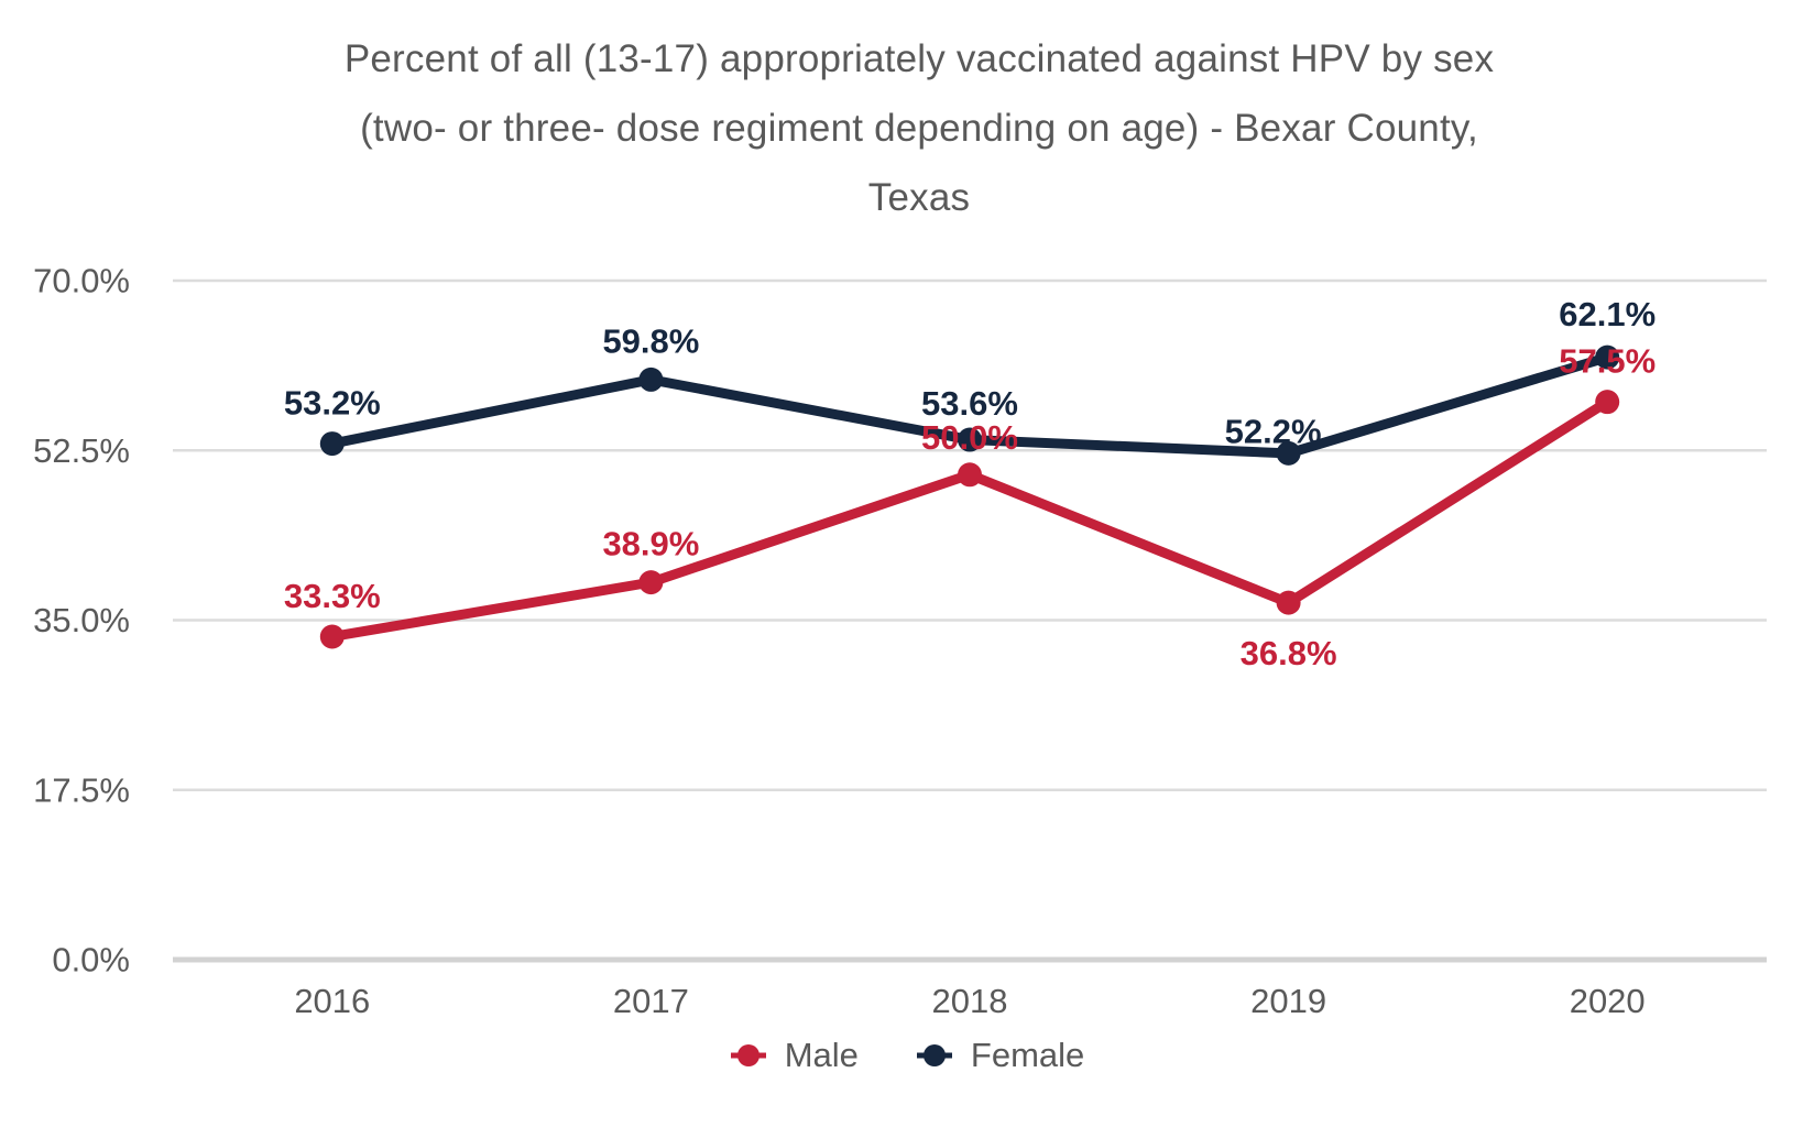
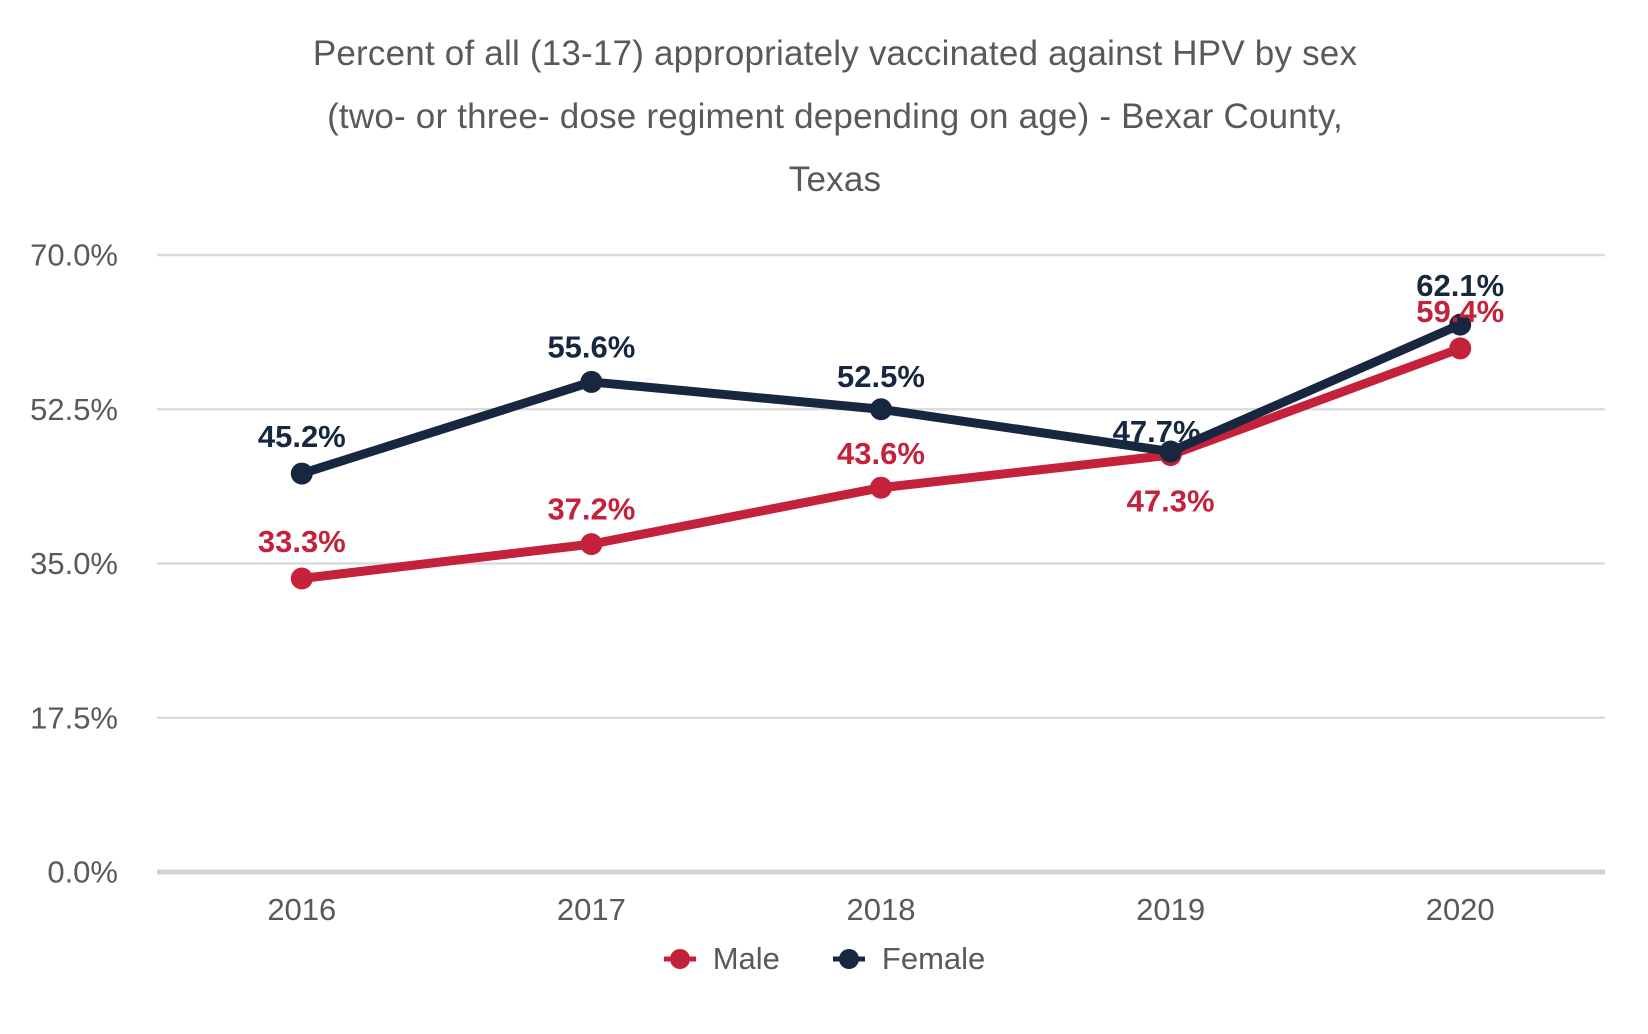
Female/2016: 53.2% -> 45.2%
Male/2017: 38.9% -> 37.2%
Female/2017: 59.8% -> 55.6%
Male/2018: 50.0% -> 43.6%
Female/2018: 53.6% -> 52.5%
Male/2019: 36.8% -> 47.3%
Female/2019: 52.2% -> 47.7%
Male/2020: 57.5% -> 59.4%
